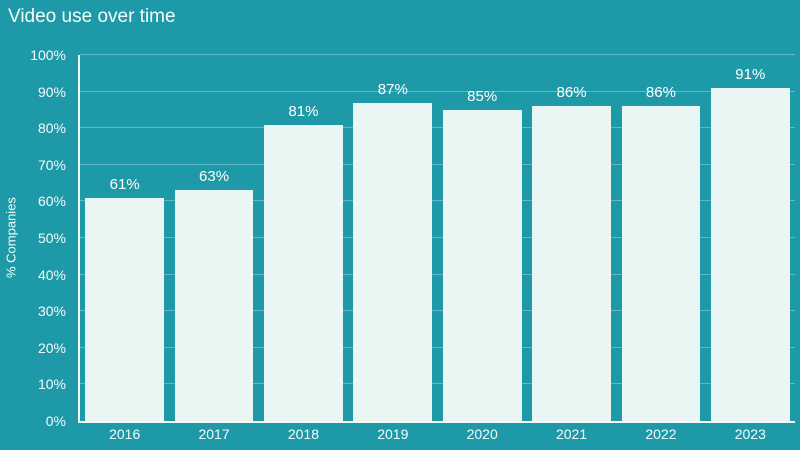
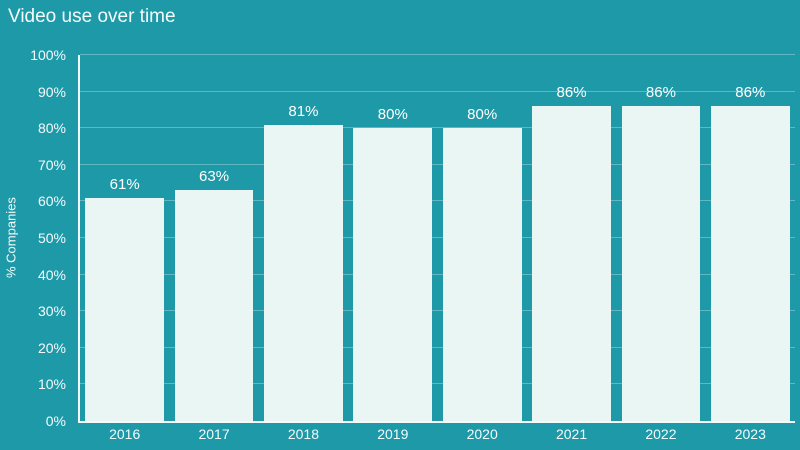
2019: 87% -> 80%
2020: 85% -> 80%
2023: 91% -> 86%
